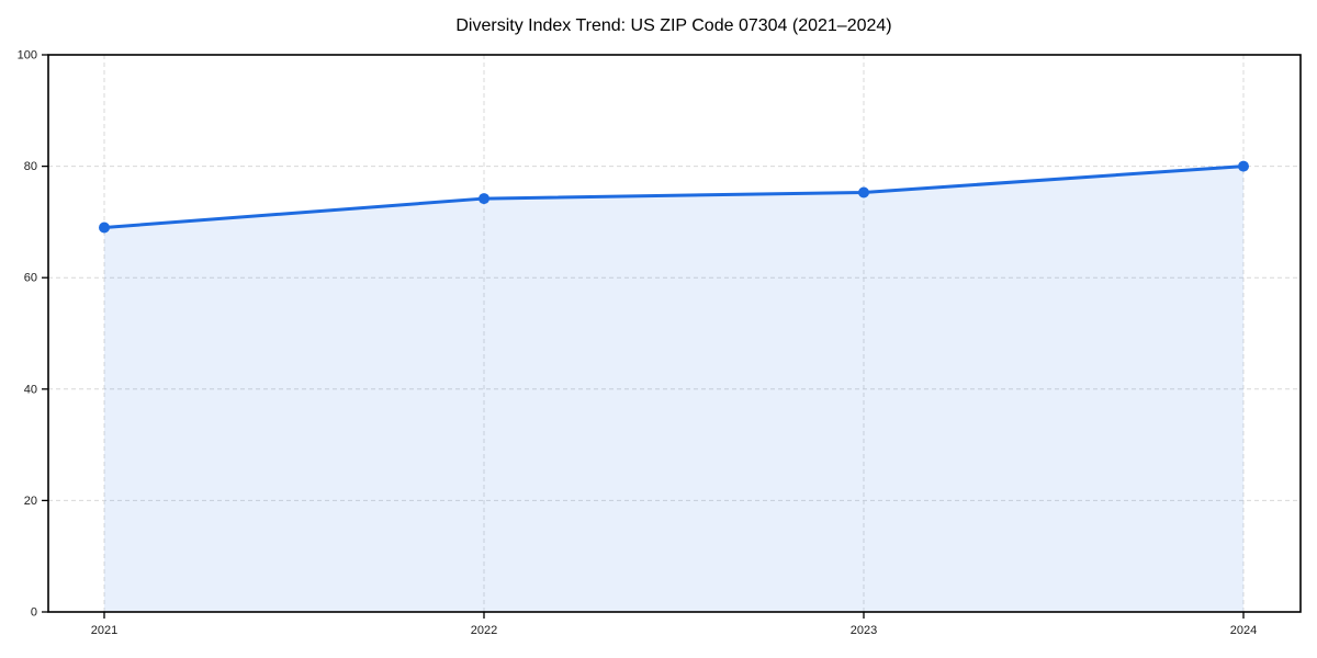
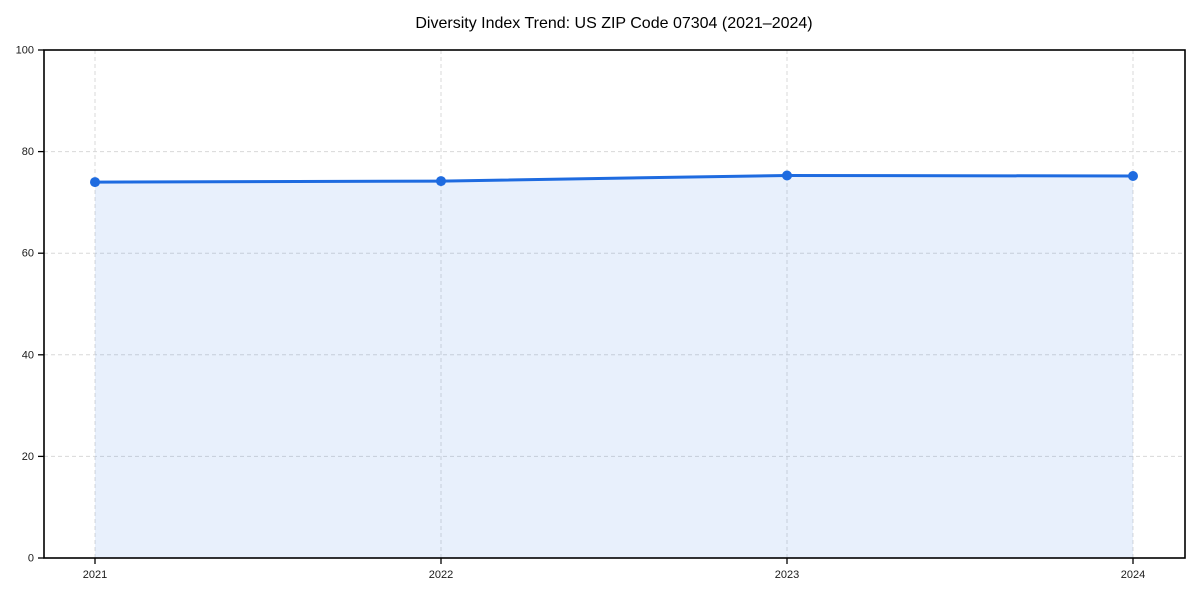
2021: 69 -> 74
2024: 80 -> 75
